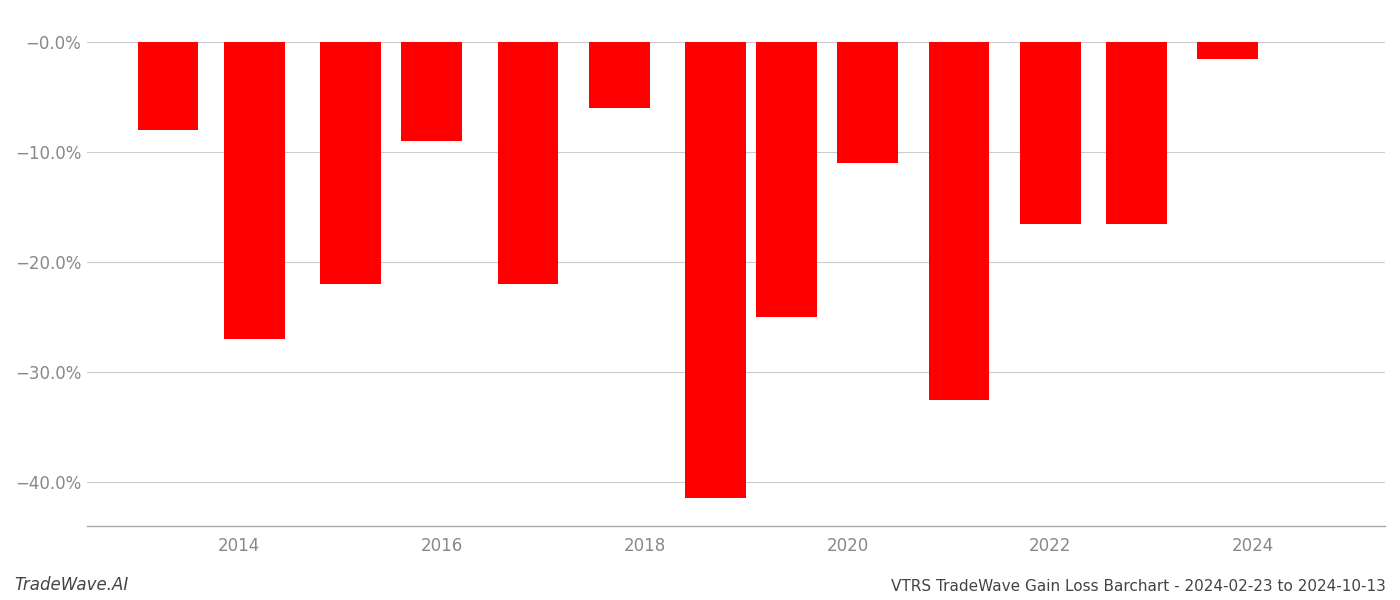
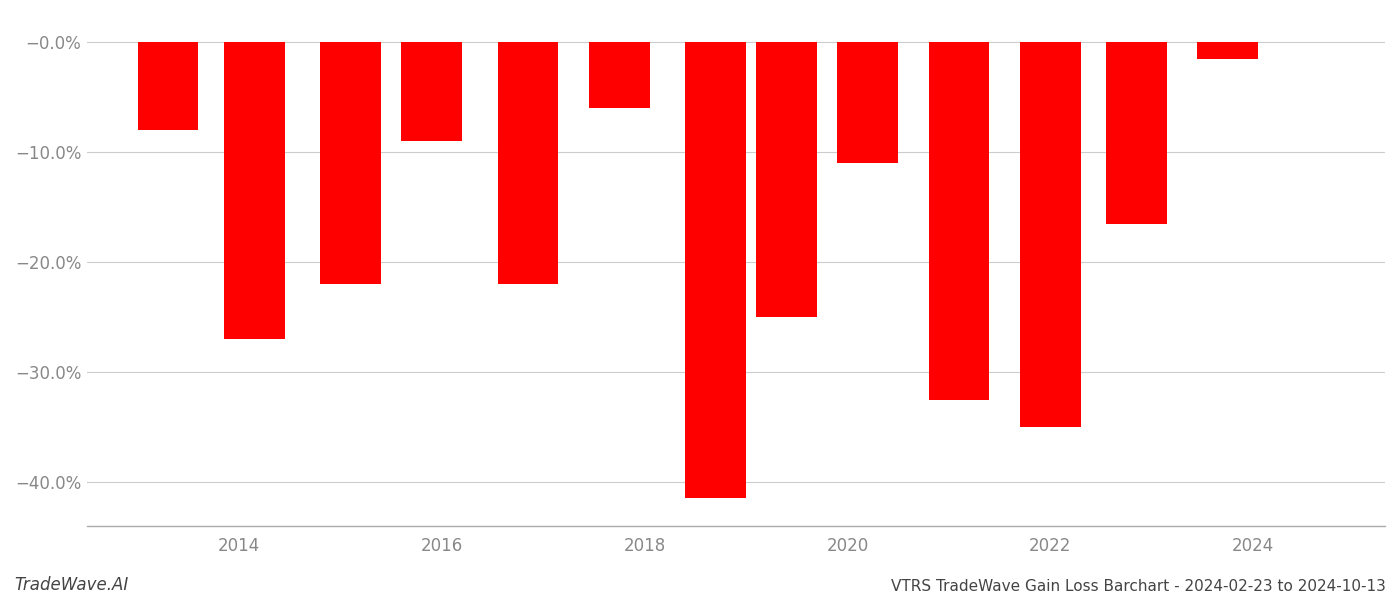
2022: -16.5% -> -35.0%
